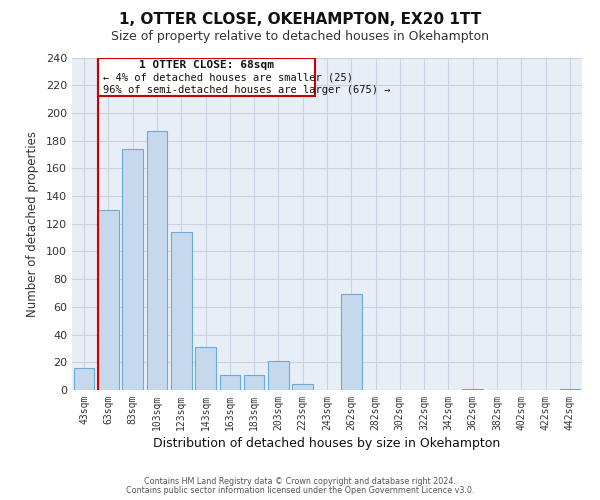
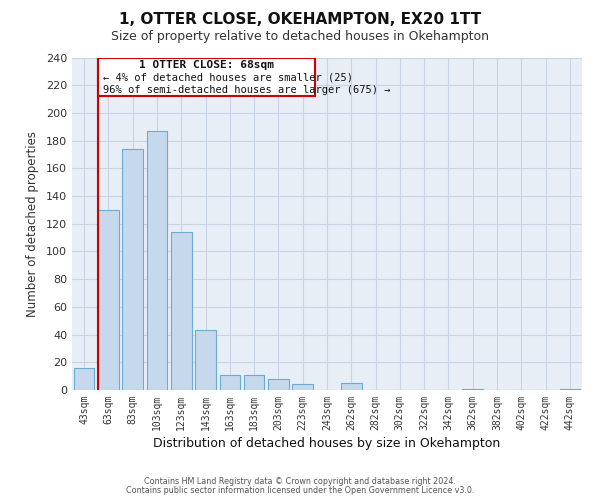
143sqm: 31 -> 43
203sqm: 21 -> 8
262sqm: 69 -> 5
